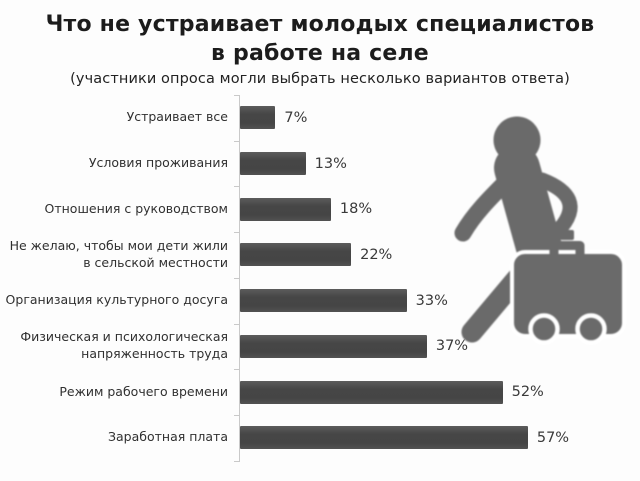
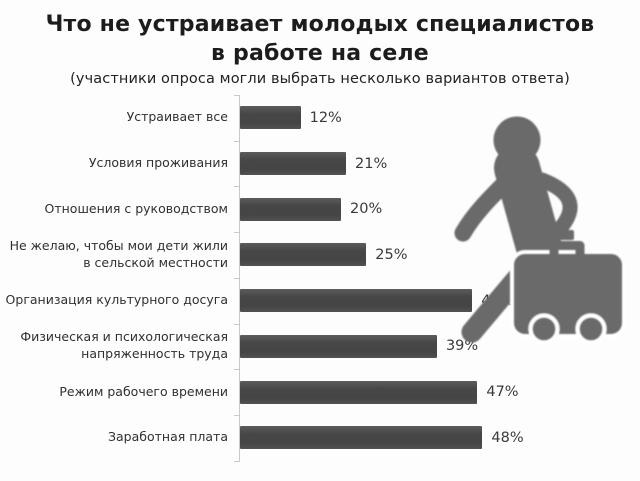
Устраивает все: 7% -> 12%
Условия проживания: 13% -> 21%
Отношения с руководством: 18% -> 20%
Не желаю, чтобы мои дети жили в сельской местности: 22% -> 25%
Организация культурного досуга: 33% -> 46%
Физическая и психологическая напряженность труда: 37% -> 39%
Режим рабочего времени: 52% -> 47%
Заработная плата: 57% -> 48%
